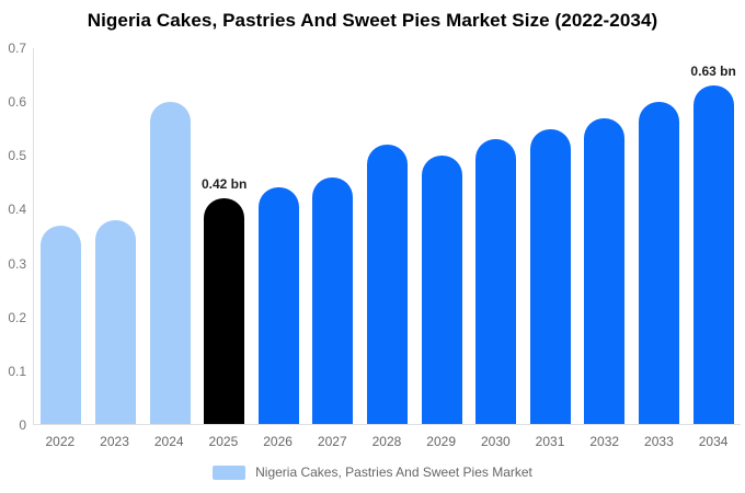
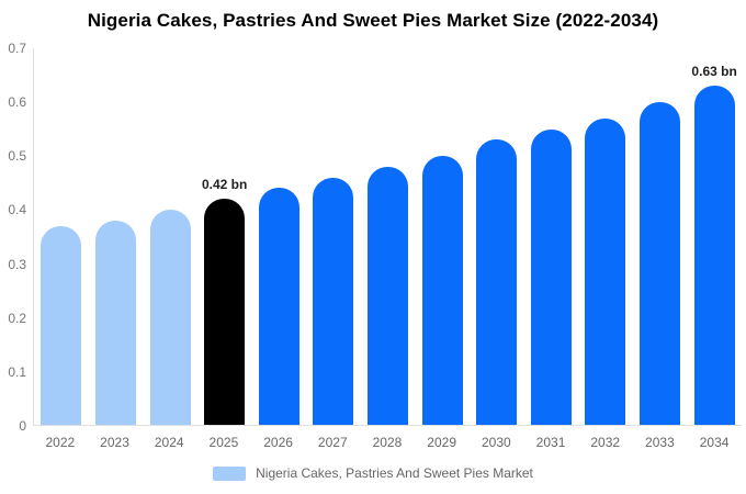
2024: 0.60 -> 0.40
2028: 0.52 -> 0.48
